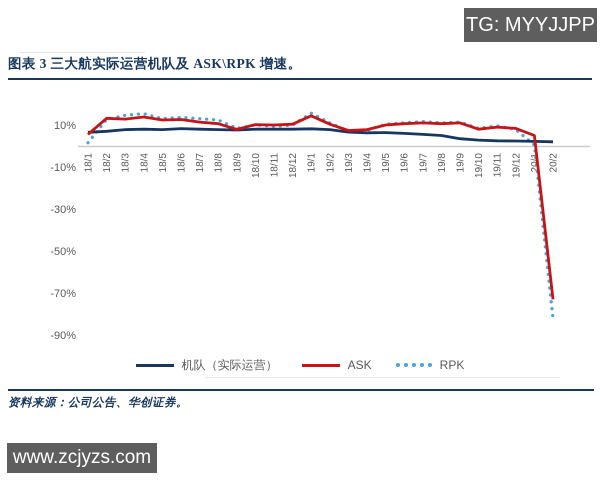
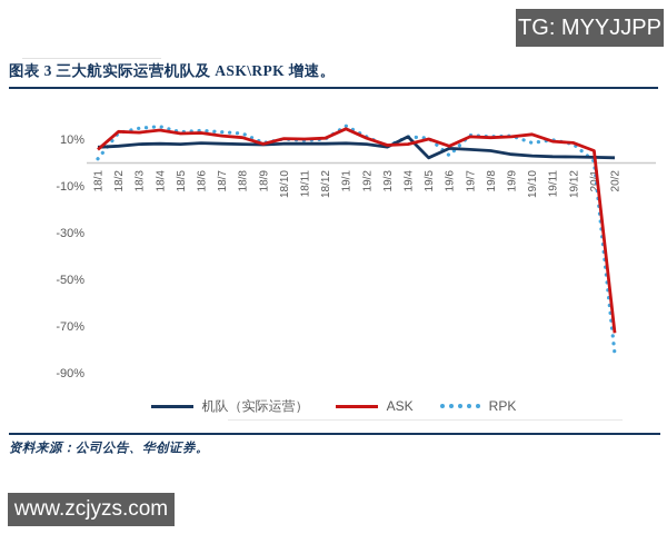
机队（实际运营）/19/4: 6% -> 11%
RPK/19/4: 7% -> 11%
机队（实际运营）/19/5: 6% -> 2%
ASK/19/6: 11% -> 7%
RPK/19/6: 11% -> 3%
ASK/19/10: 8% -> 12%
